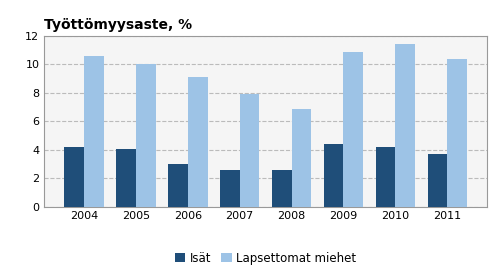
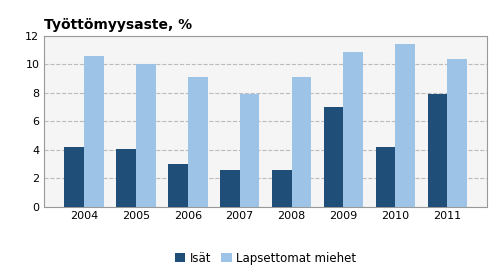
Lapsettomat miehet/2008: 6.9 -> 9.1
Isät/2009: 4.4 -> 7.0
Isät/2011: 3.7 -> 7.9
